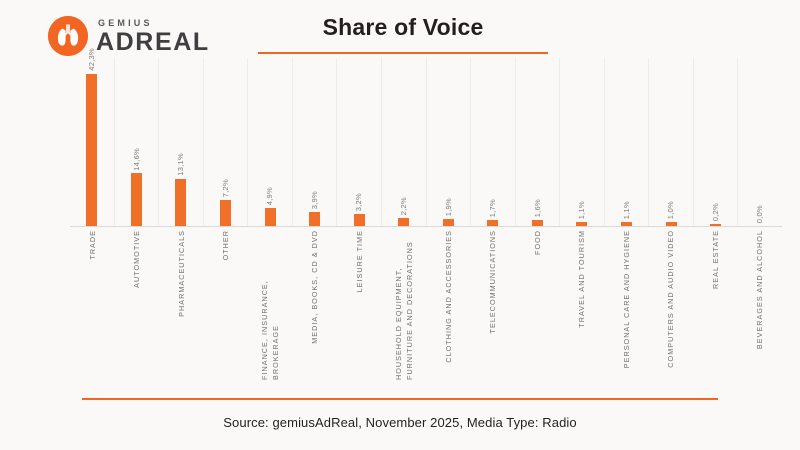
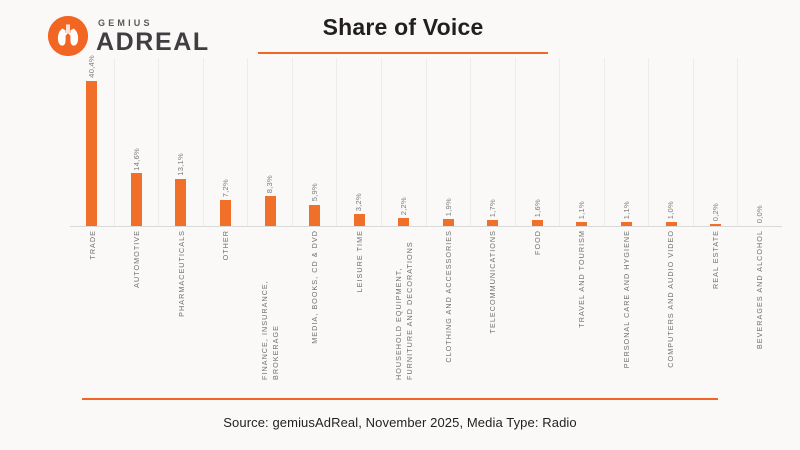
TRADE: 42,3% -> 40,4%
FINANCE, INSURANCE, BROKERAGE: 4,9% -> 8,3%
MEDIA, BOOKS, CD & DVD: 3,9% -> 5,9%
